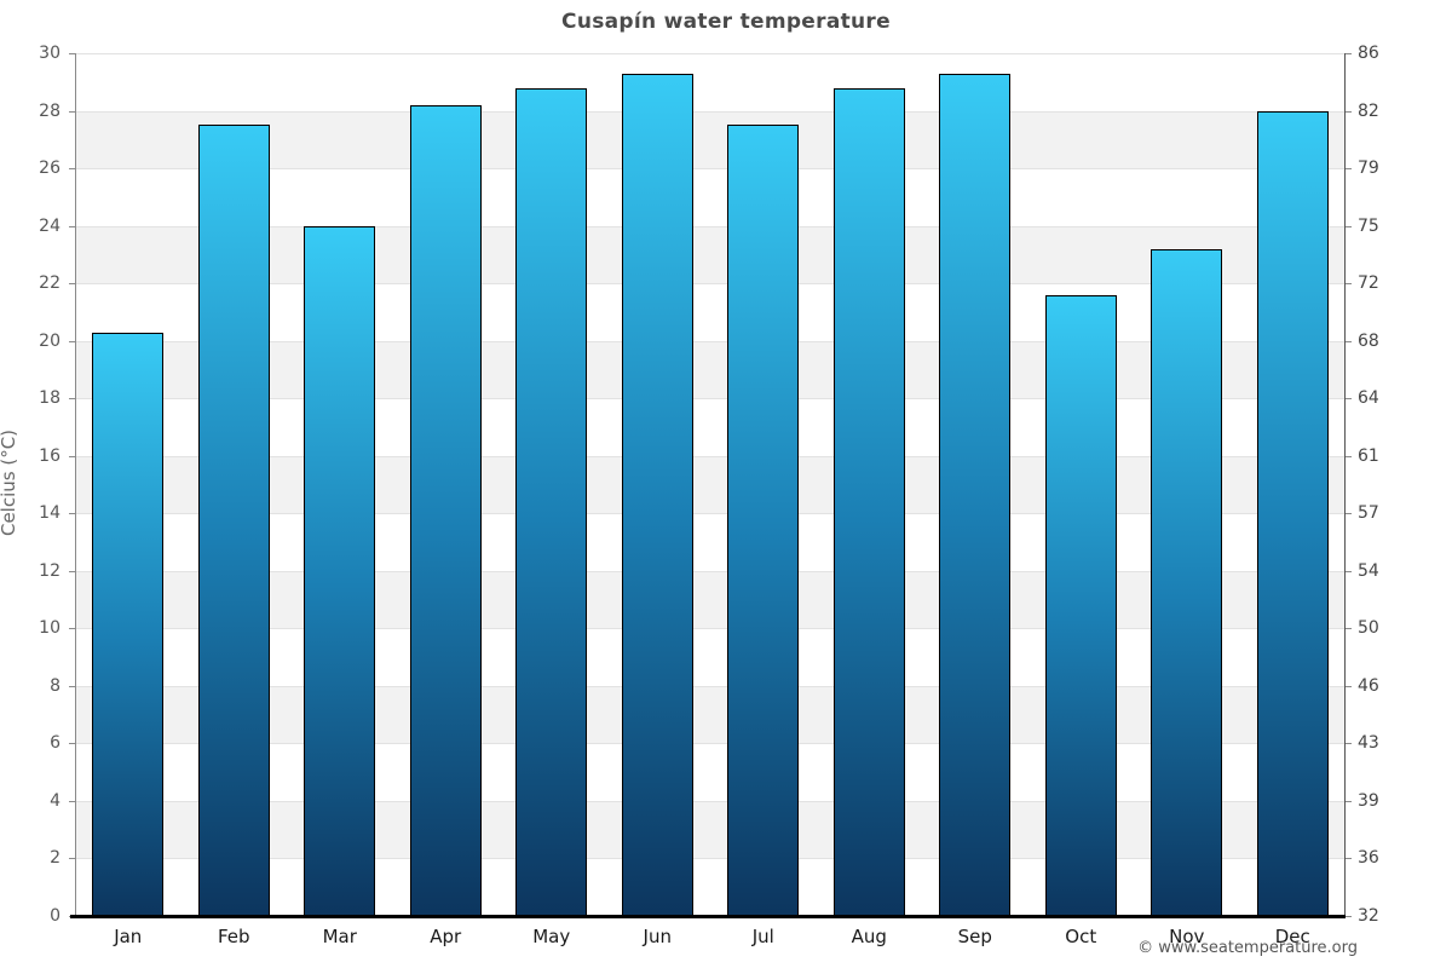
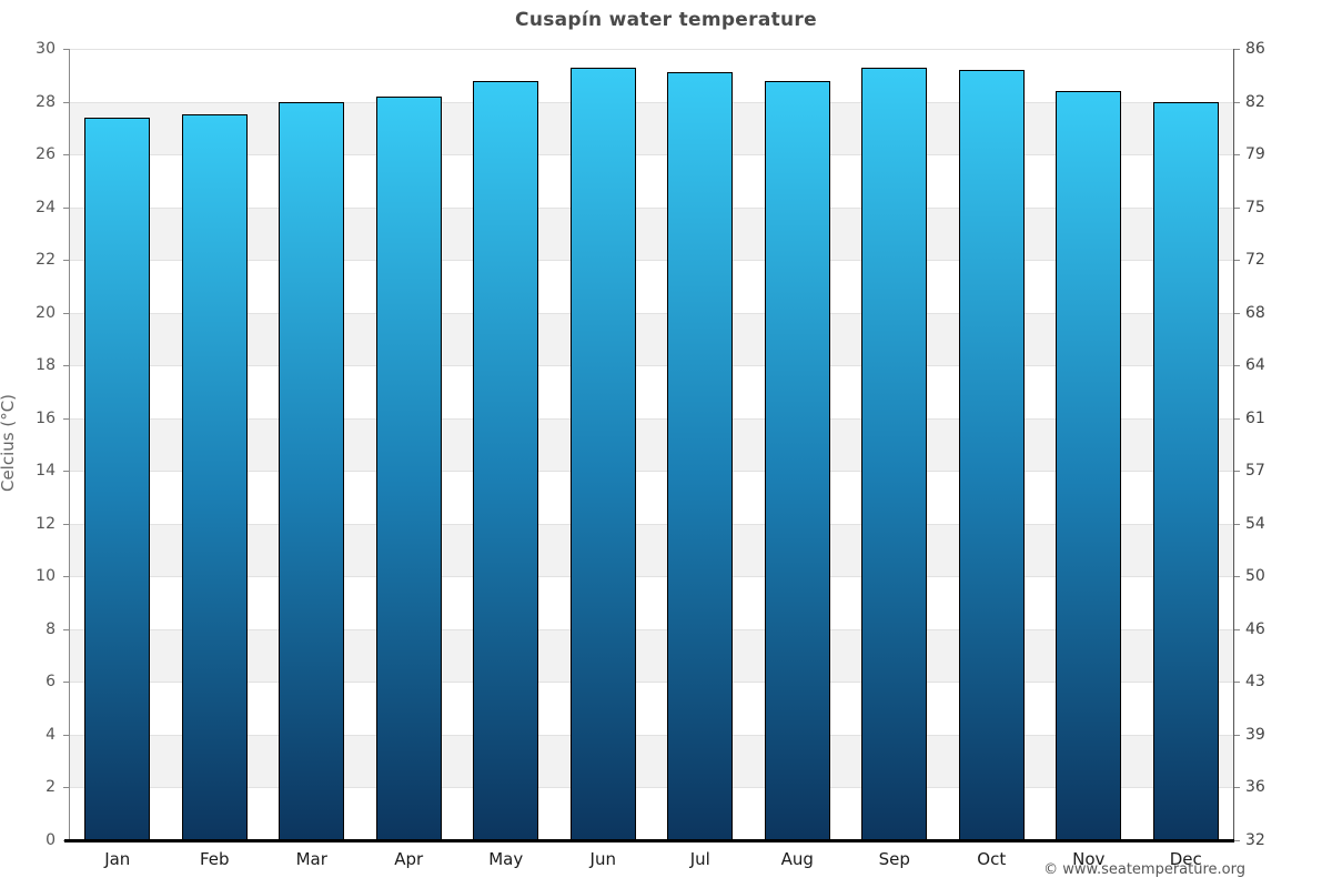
Jan: 20.3 -> 27.4
Mar: 24.0 -> 28.0
Jul: 27.5 -> 29.1
Oct: 21.6 -> 29.2
Nov: 23.2 -> 28.4
